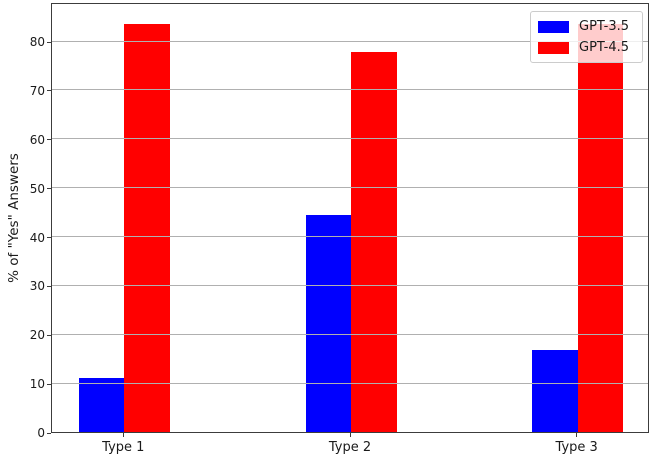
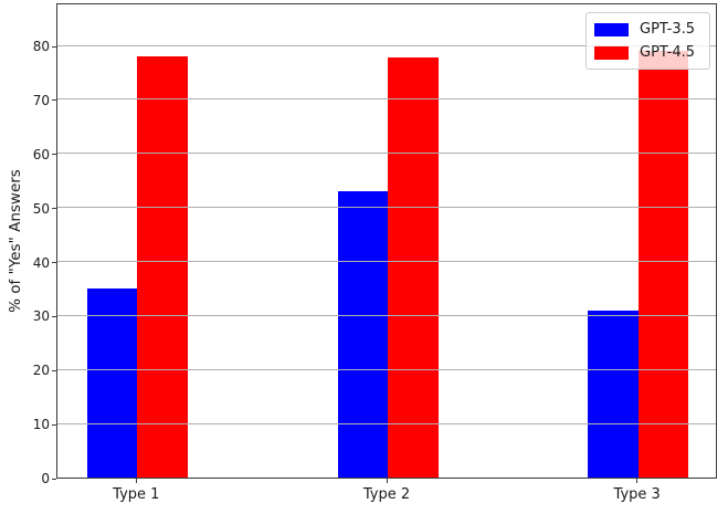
GPT-3.5/Type 1: 11 -> 35
GPT-4.5/Type 1: 84 -> 78
GPT-3.5/Type 2: 44 -> 53
GPT-3.5/Type 3: 17 -> 31
GPT-4.5/Type 3: 84 -> 79
